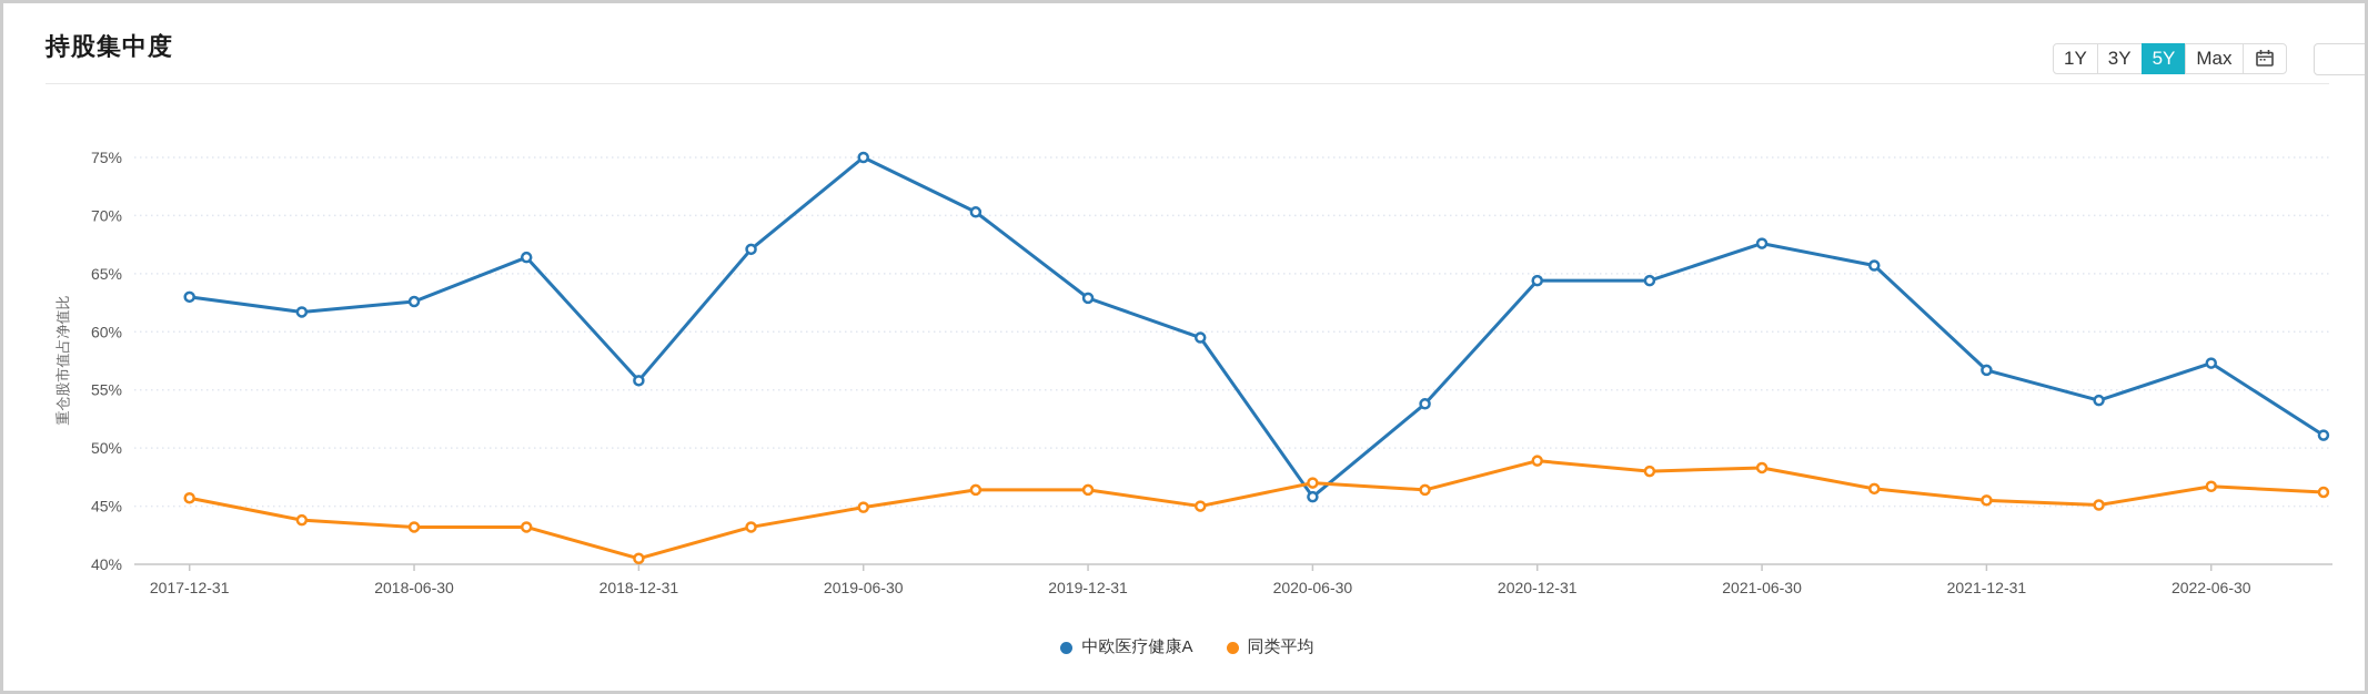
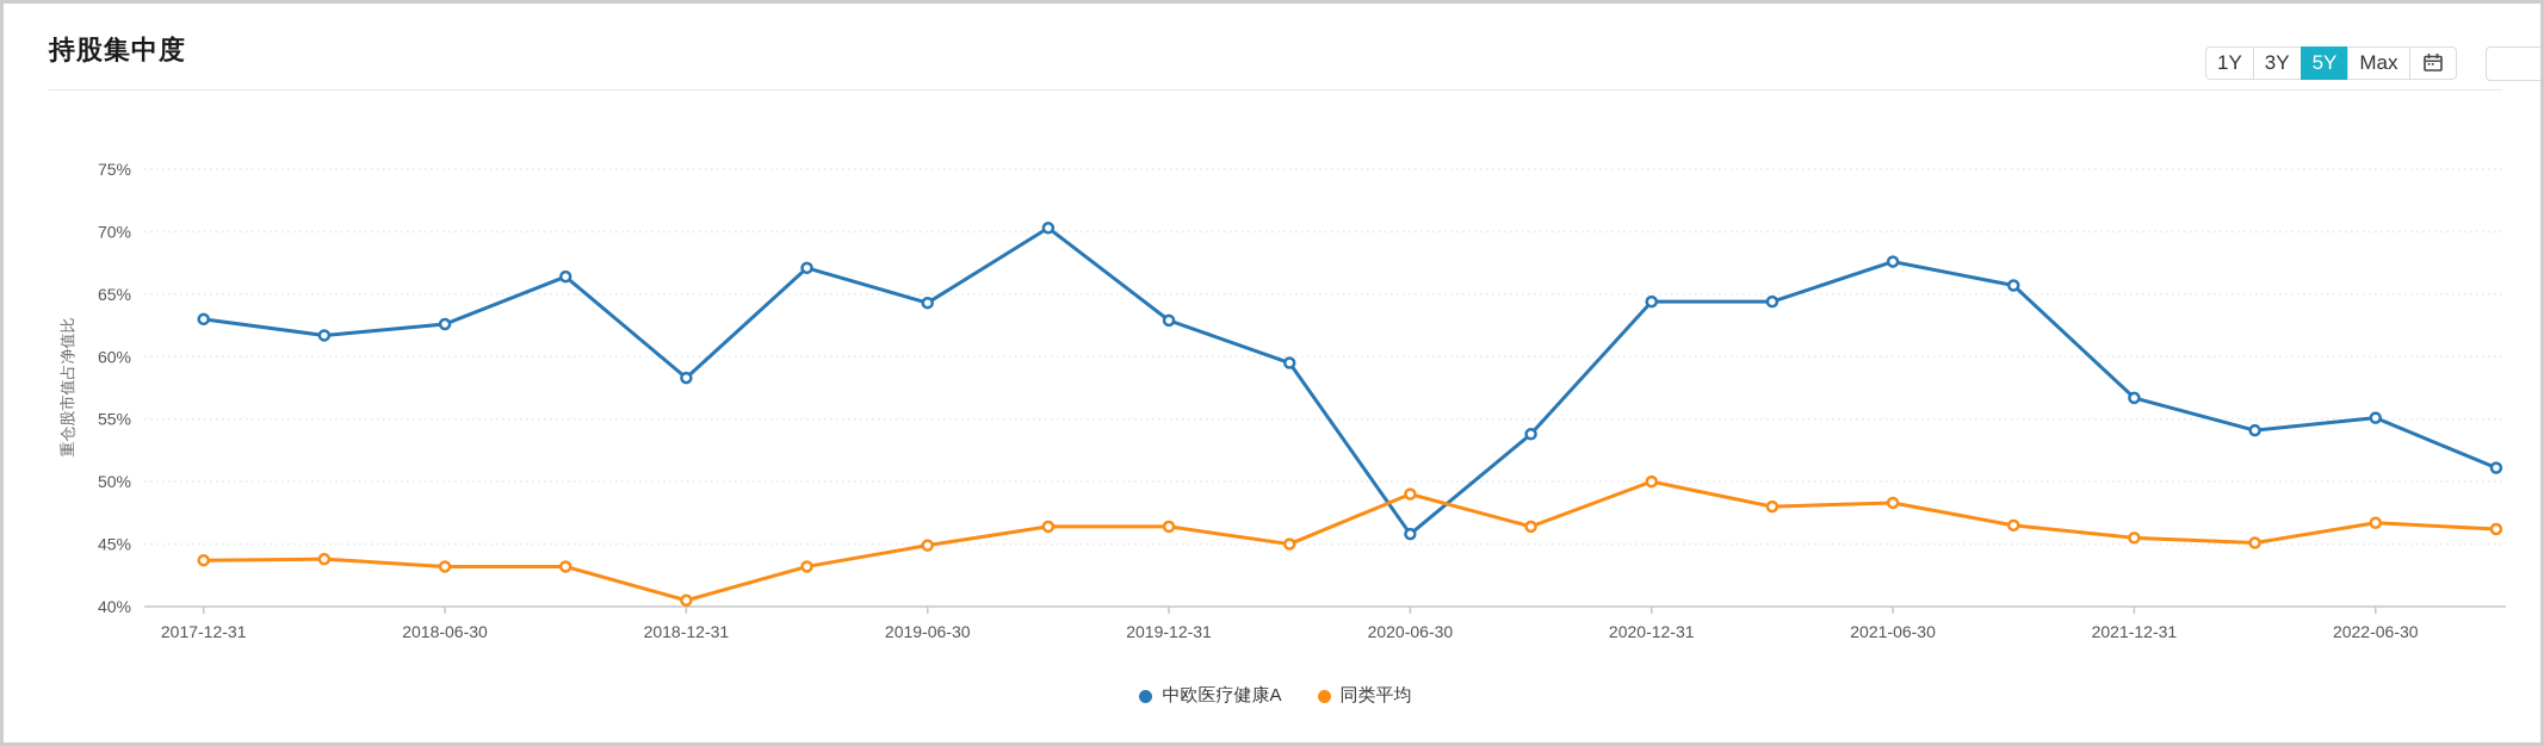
同类平均/2017-12-31: 45.7% -> 43.7%
中欧医疗健康A/2018-12-31: 55.8% -> 58.3%
中欧医疗健康A/2019-06-30: 75.0% -> 64.3%
同类平均/2020-06-30: 47.0% -> 49.0%
同类平均/2020-12-31: 48.9% -> 50.0%
中欧医疗健康A/2022-06-30: 57.3% -> 55.1%
